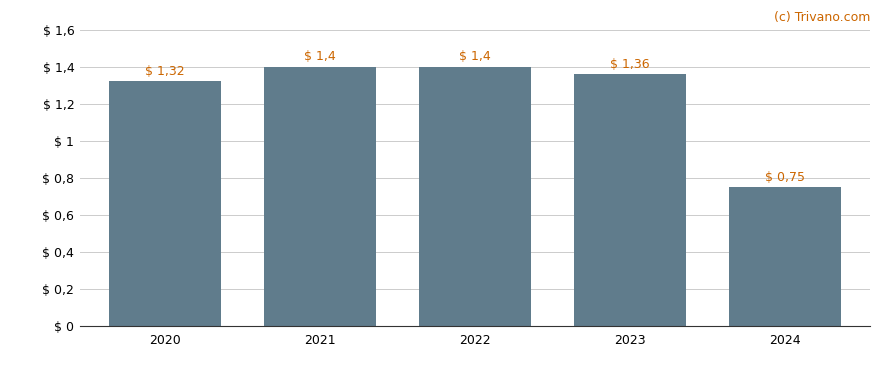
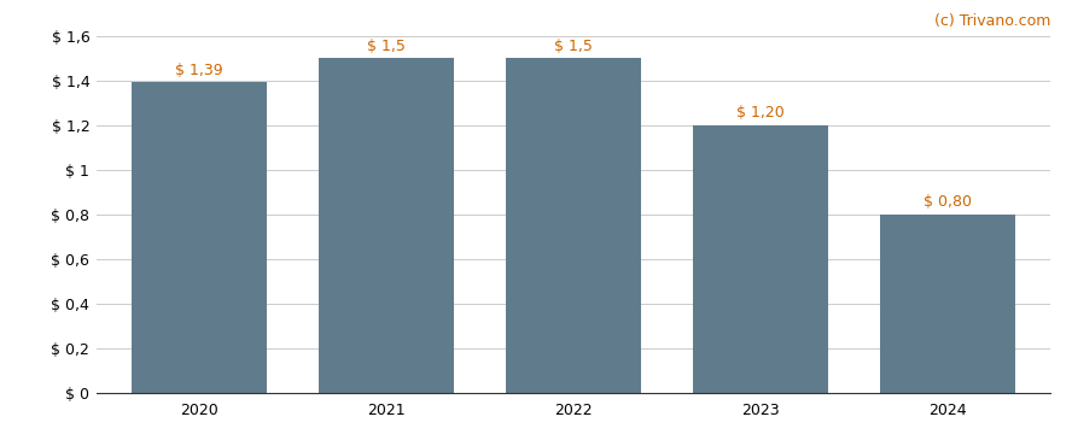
2020: 1,32 -> 1,39
2021: 1,4 -> 1,5
2022: 1,4 -> 1,5
2023: 1,36 -> 1,20
2024: 0,75 -> 0,80
